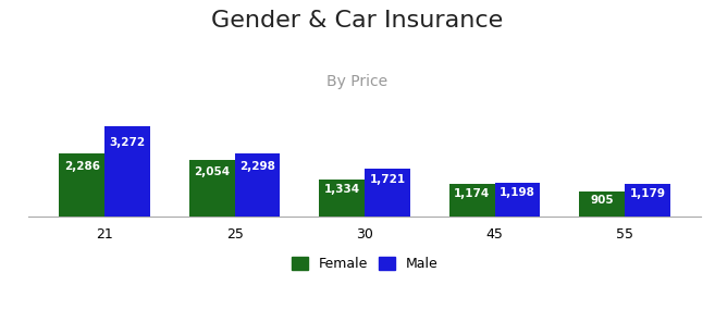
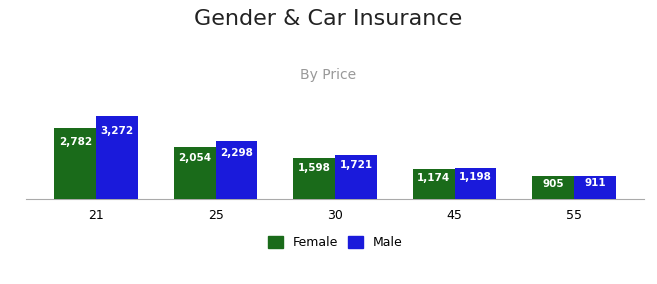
Female/21: 2,286 -> 2,782
Female/30: 1,334 -> 1,598
Male/55: 1,179 -> 911
